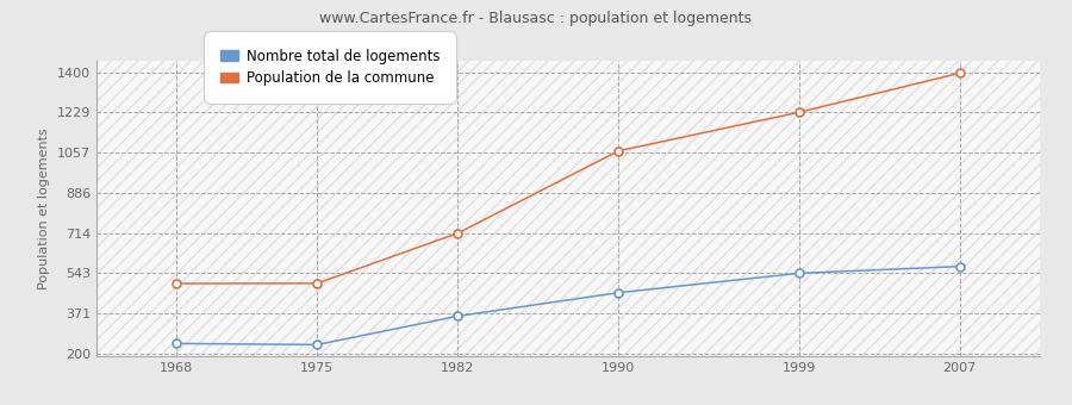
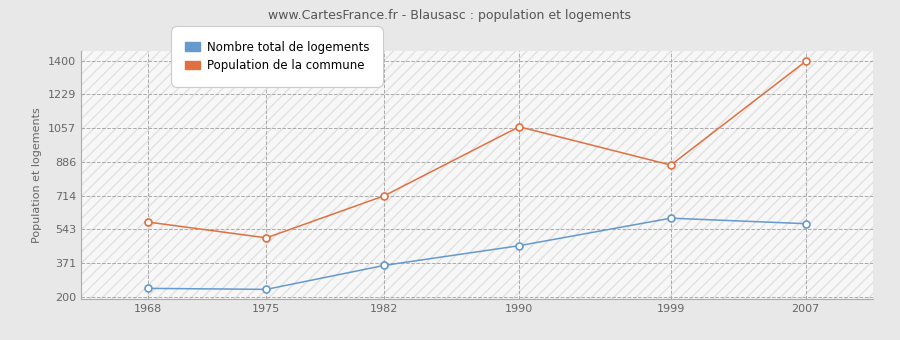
Population de la commune/1968: 500 -> 580
Nombre total de logements/1999: 540 -> 600
Population de la commune/1999: 1230 -> 870
